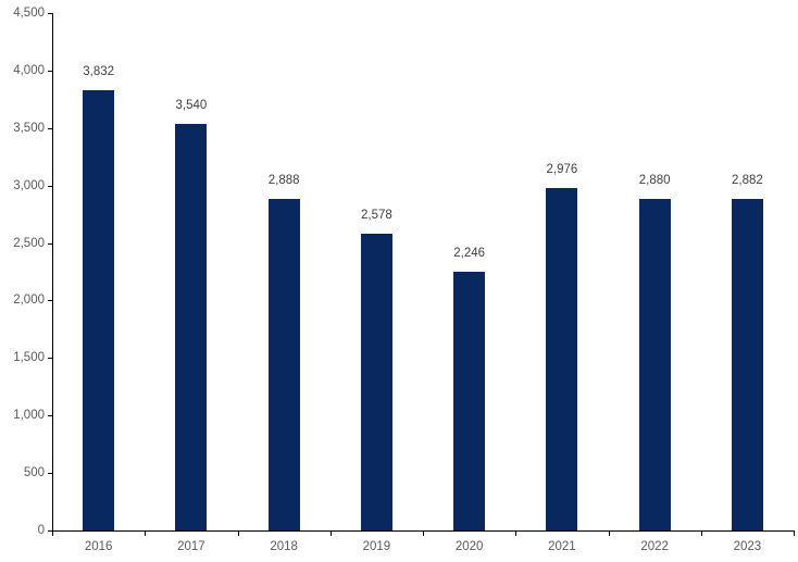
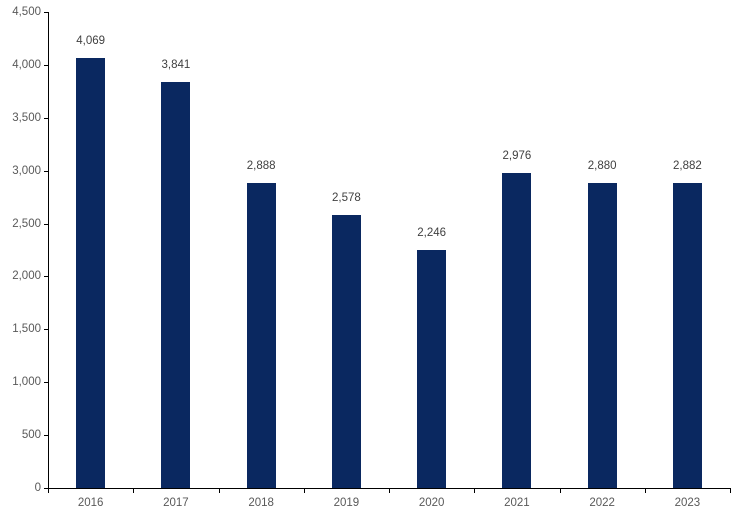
2016: 3,832 -> 4,069
2017: 3,540 -> 3,841
